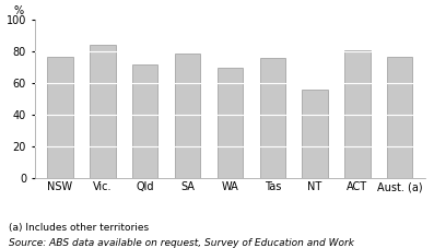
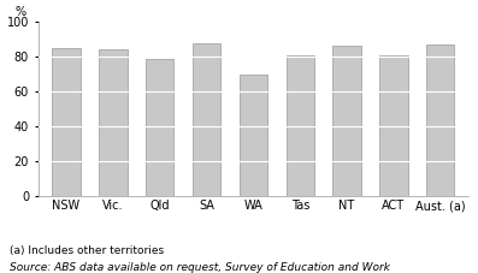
NSW: 77 -> 85
Qld: 72 -> 79
SA: 78 -> 88
Tas: 76 -> 81
NT: 56 -> 86
Aust. (a): 77 -> 87
